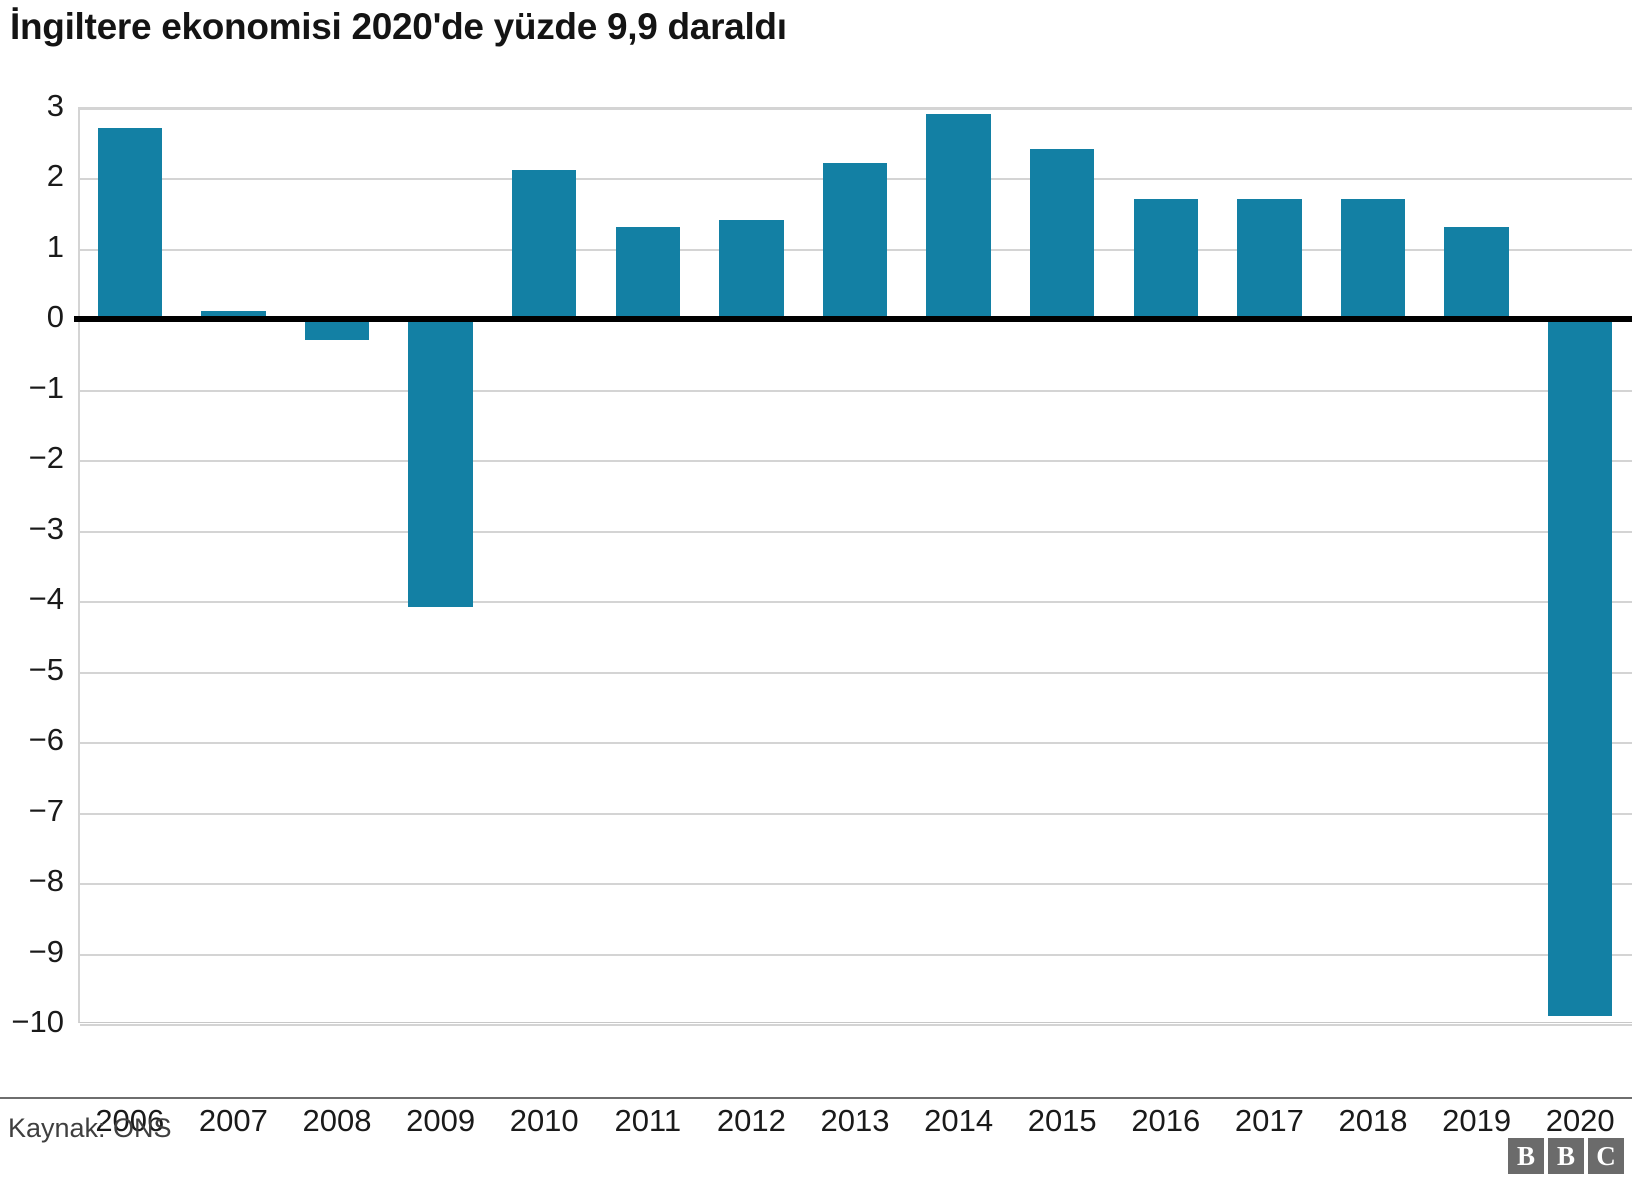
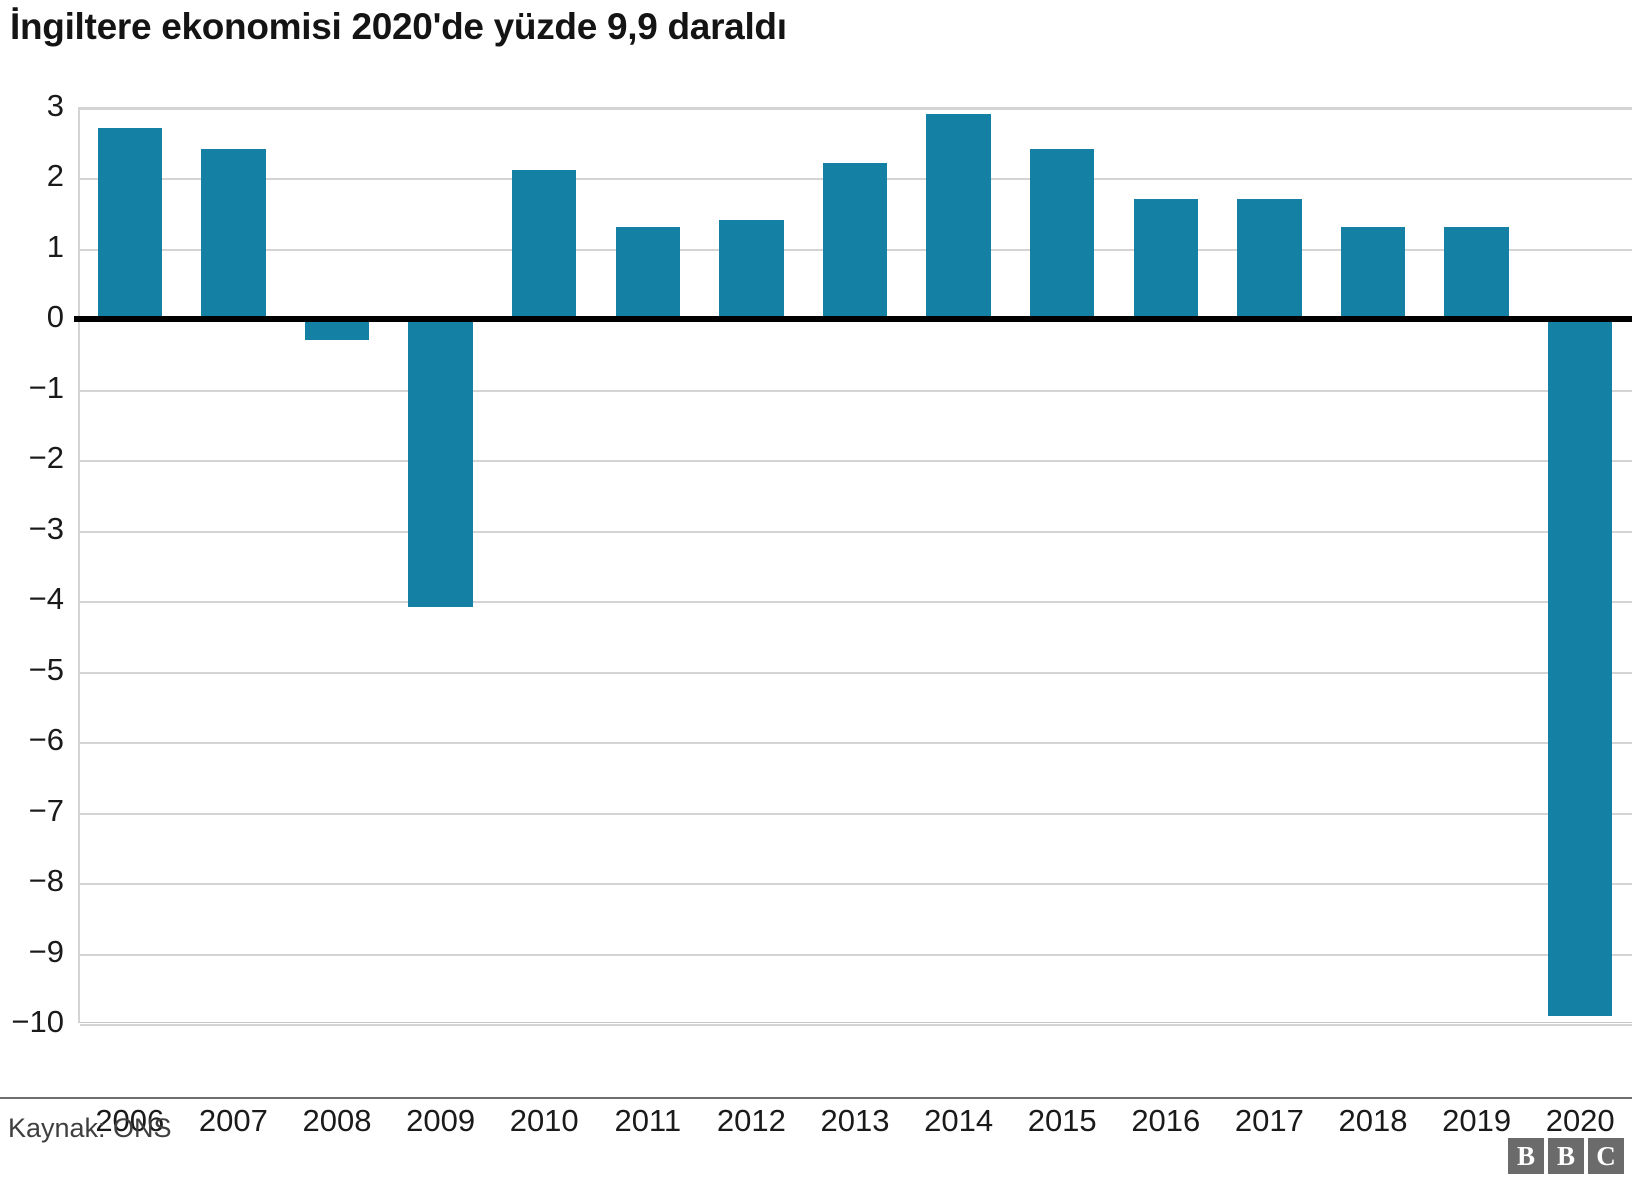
2007: 0.1 -> 2.4
2018: 1.7 -> 1.3
